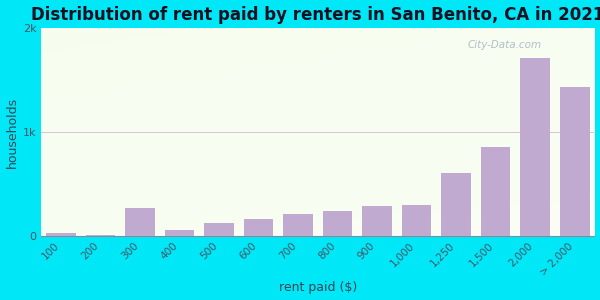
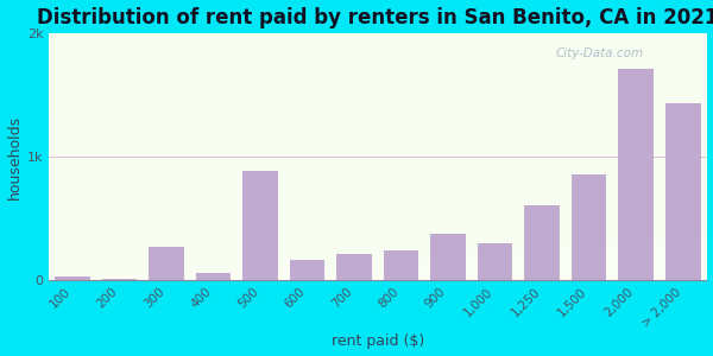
500: 0.12k -> 0.88k
900: 0.29k -> 0.37k
